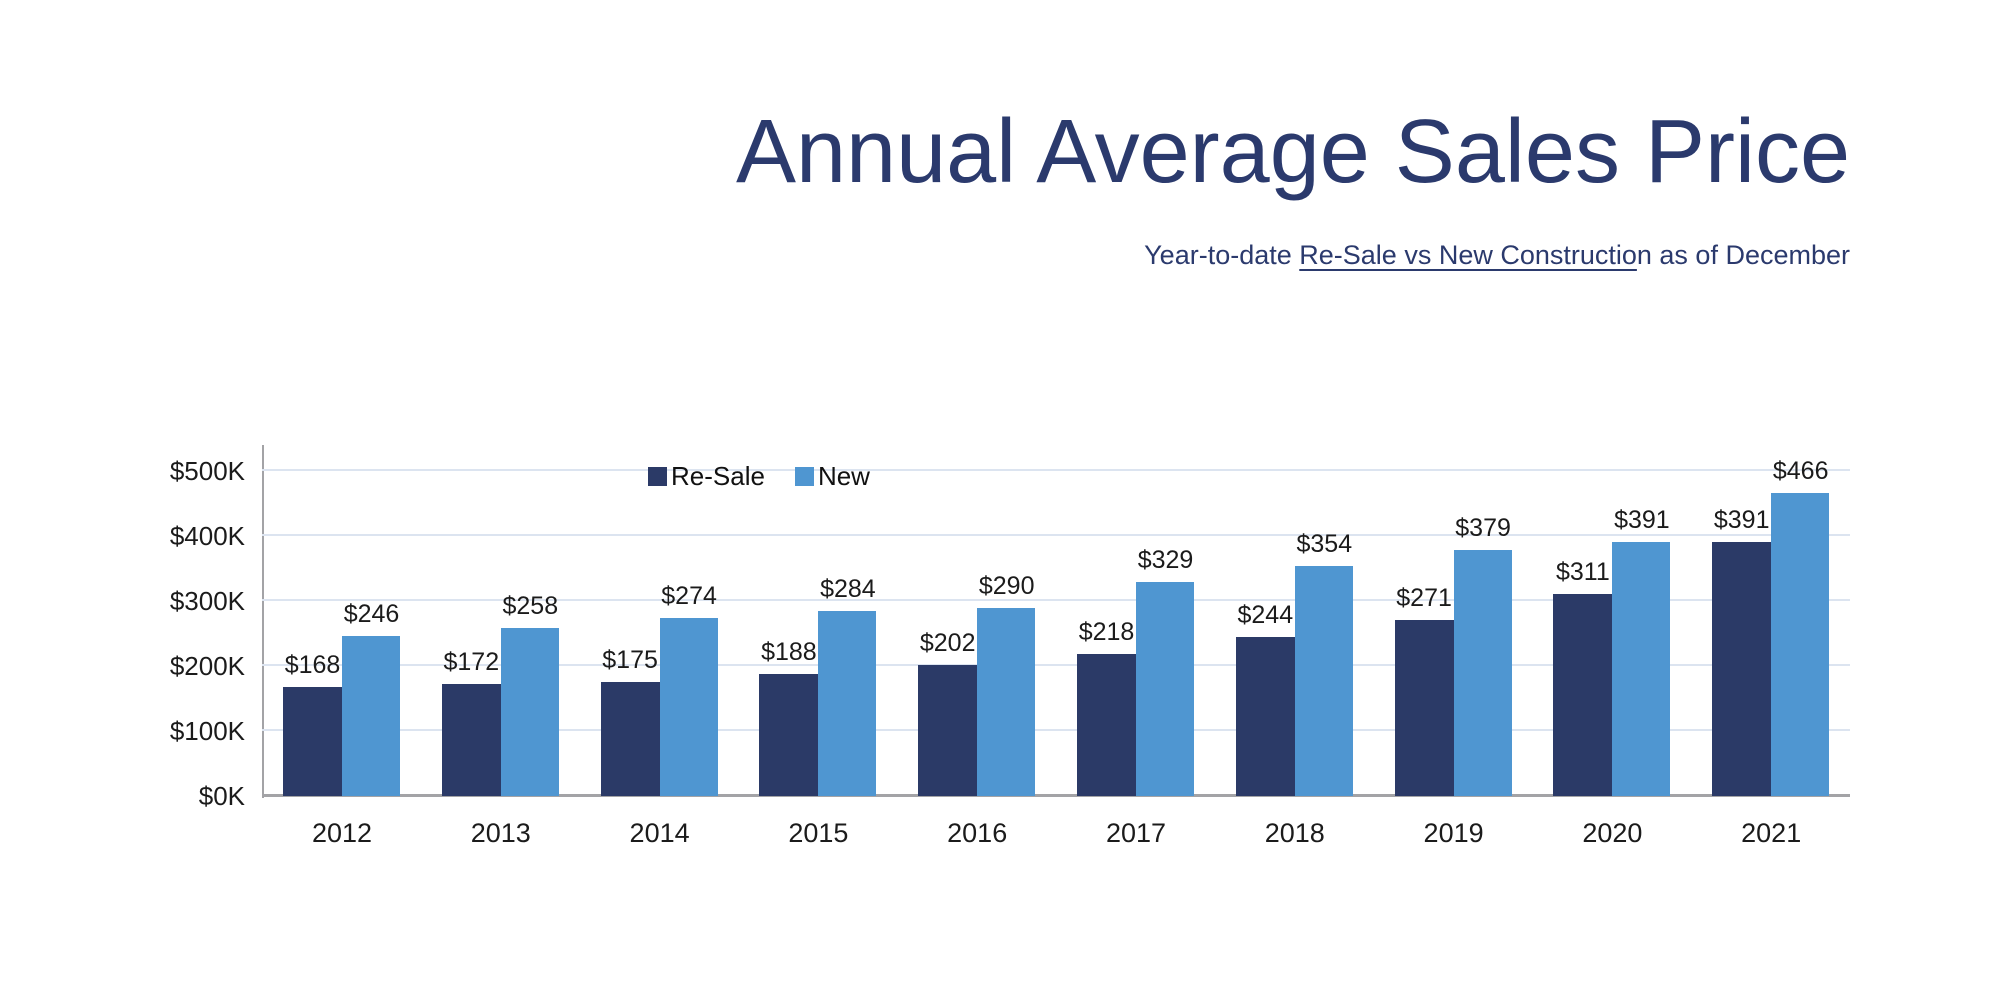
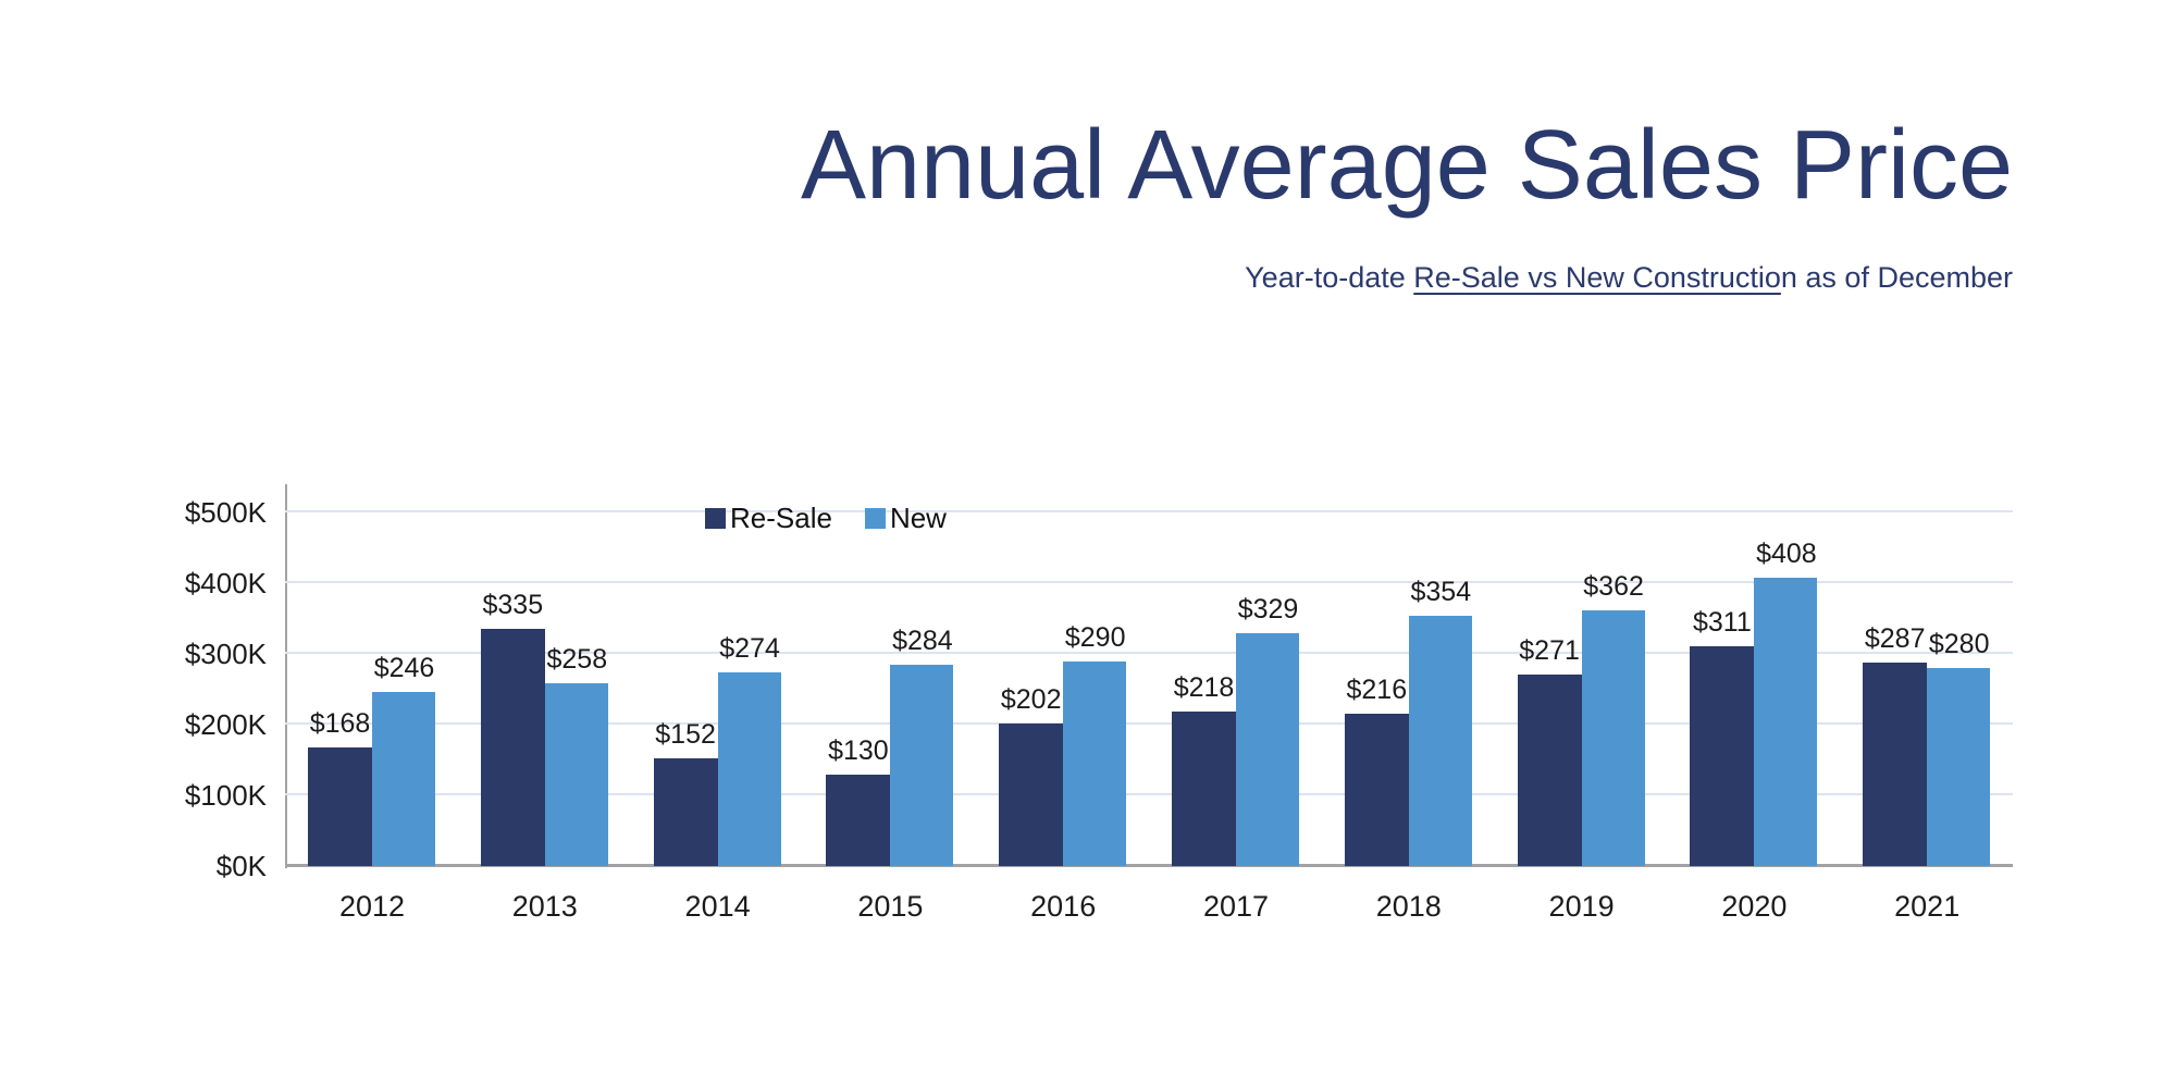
Re-Sale/2013: $172 -> $335
Re-Sale/2014: $175 -> $152
Re-Sale/2015: $188 -> $130
Re-Sale/2018: $244 -> $216
New/2019: $379 -> $362
New/2020: $391 -> $408
Re-Sale/2021: $391 -> $287
New/2021: $466 -> $280
